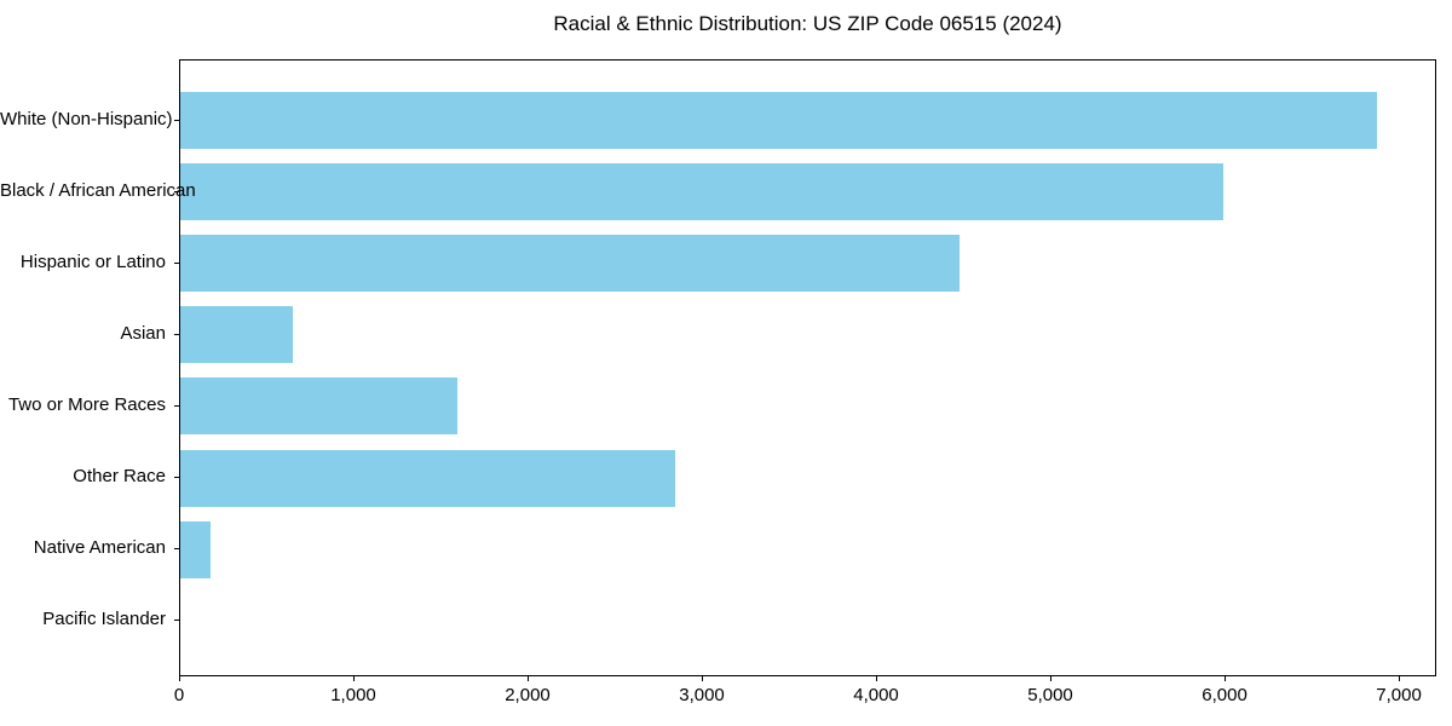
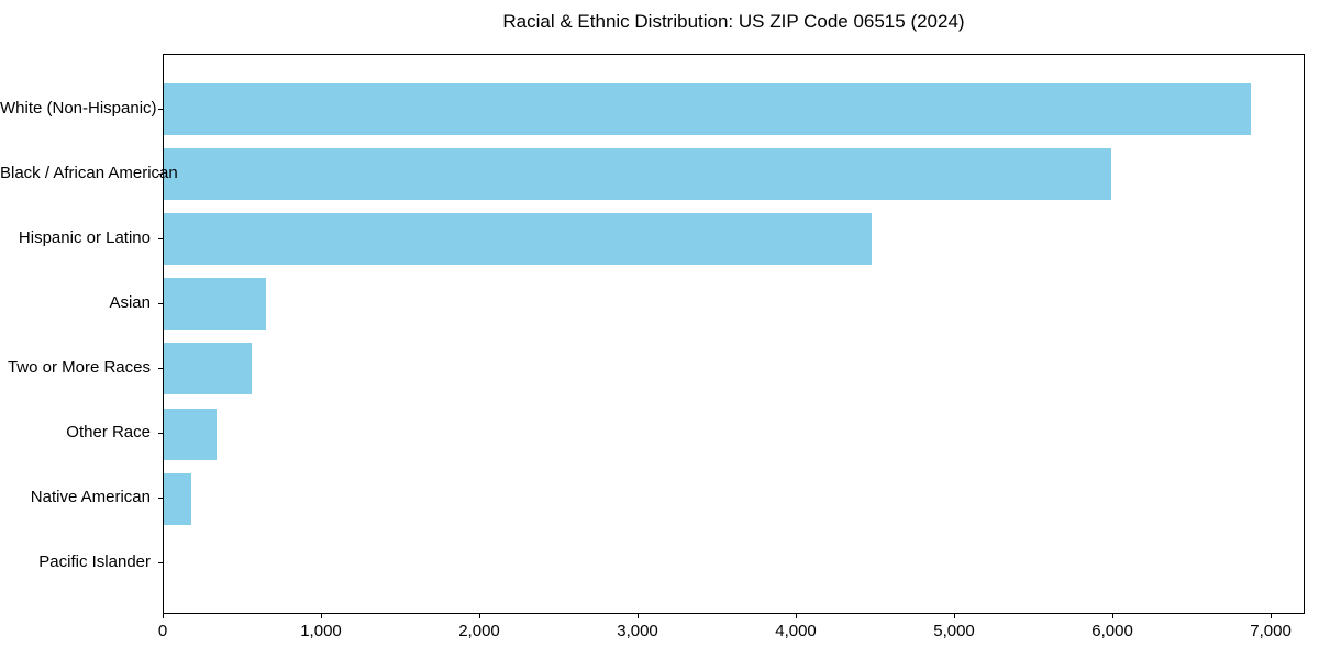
Two or More Races: 1590 -> 560
Other Race: 2840 -> 340
